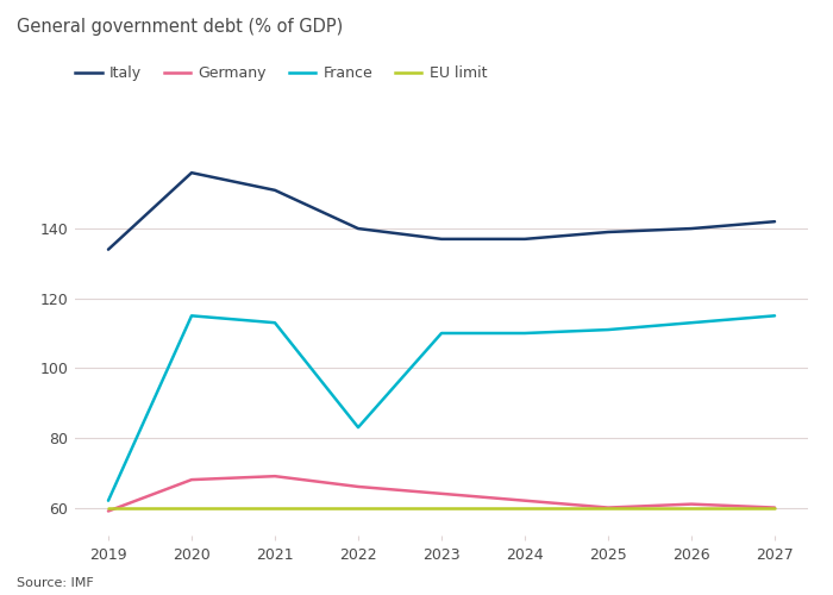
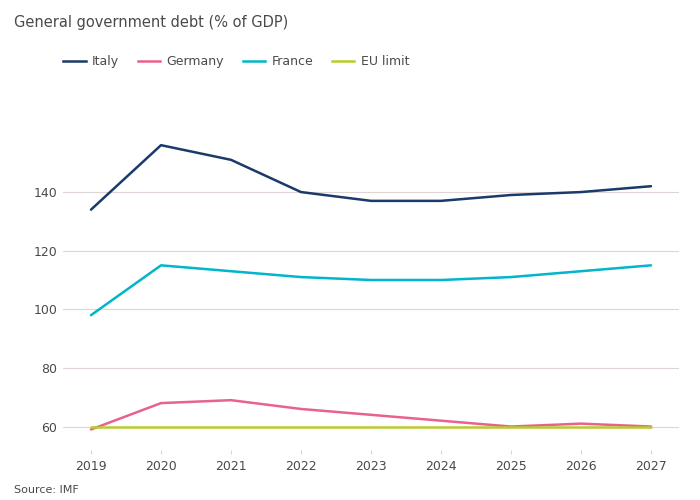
France/2019: 62 -> 98
France/2022: 83 -> 111
